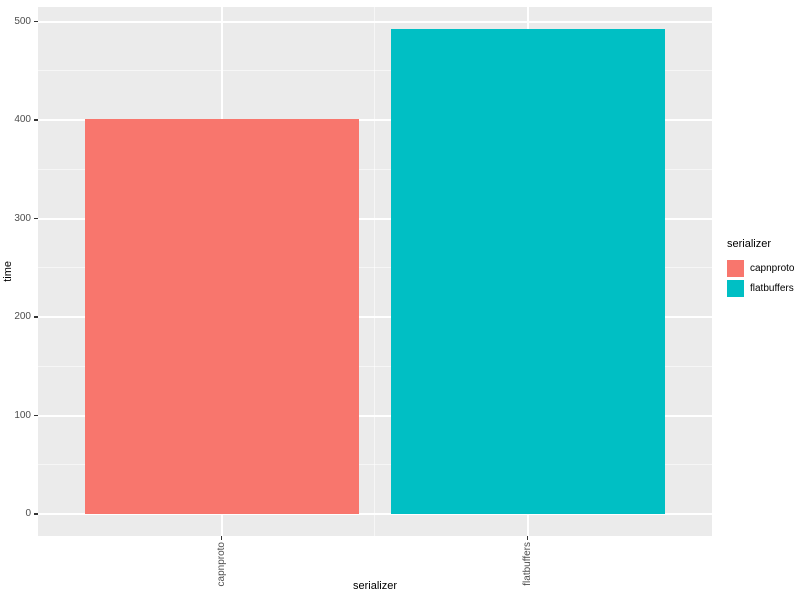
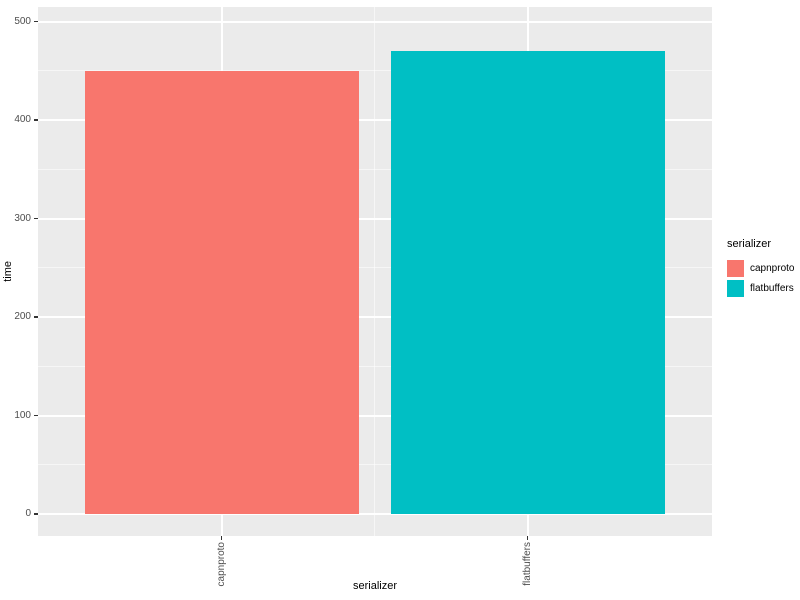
capnproto: 400 -> 450
flatbuffers: 490 -> 470
